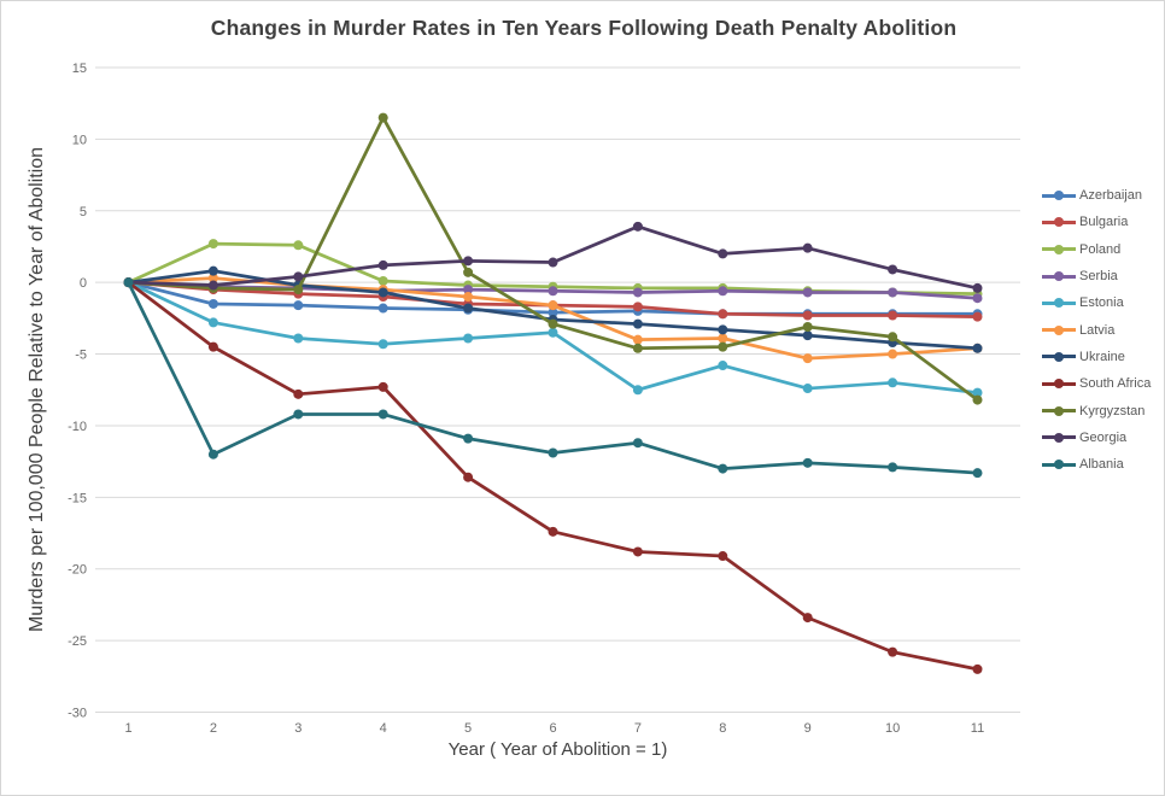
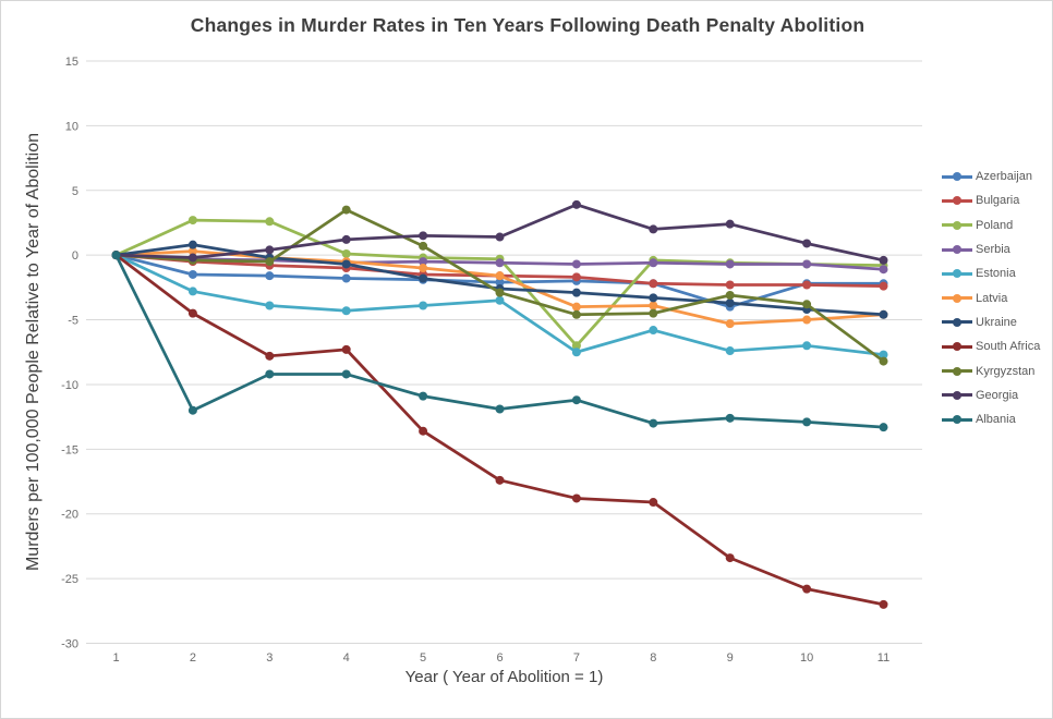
Kyrgyzstan/4: 11.5 -> 3.5
Poland/7: -0.4 -> -7.0
Azerbaijan/9: -2.2 -> -4.0
